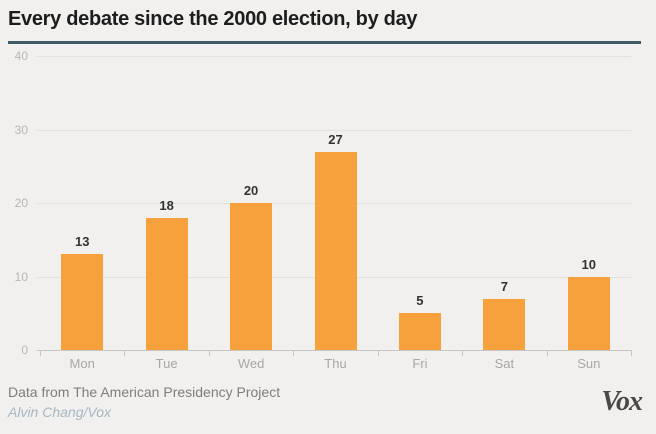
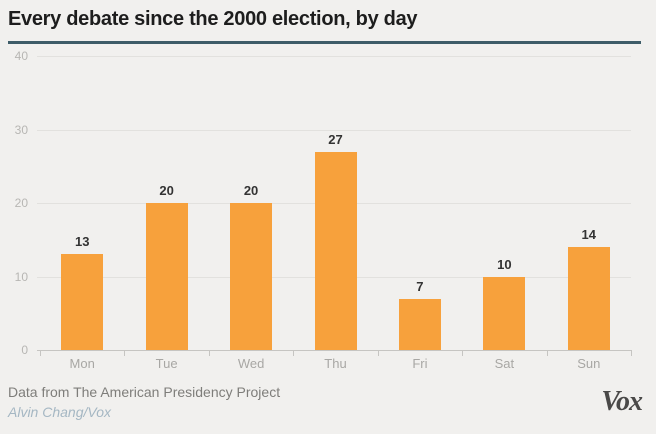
Tue: 18 -> 20
Fri: 5 -> 7
Sat: 7 -> 10
Sun: 10 -> 14
